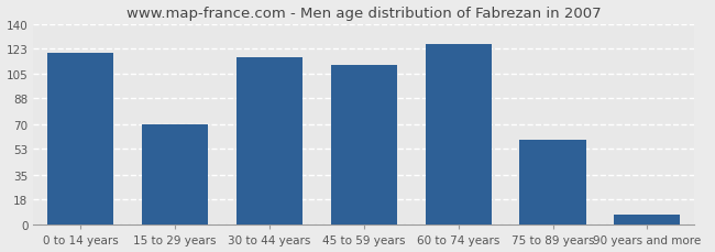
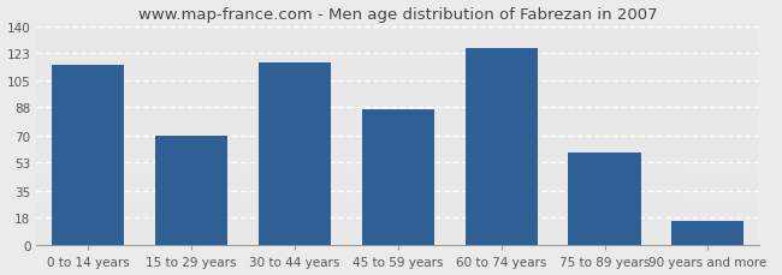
0 to 14 years: 120 -> 115
45 to 59 years: 111 -> 87
90 years and more: 7 -> 16
